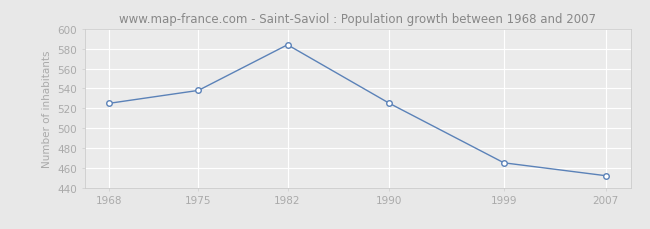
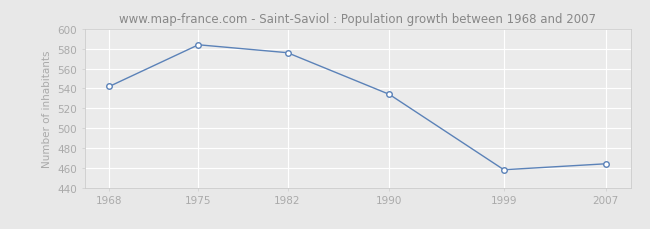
1968: 525 -> 542
1975: 538 -> 584
1982: 584 -> 576
1990: 525 -> 534
1999: 465 -> 458
2007: 452 -> 464
